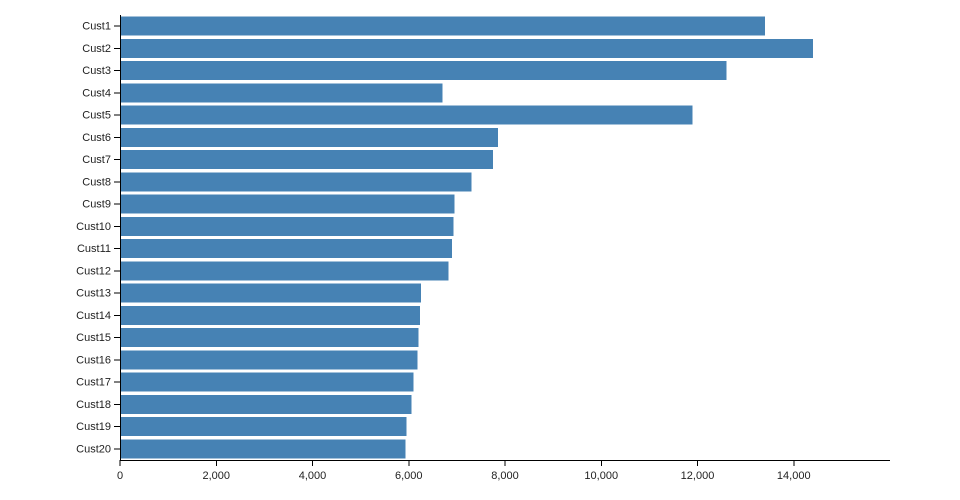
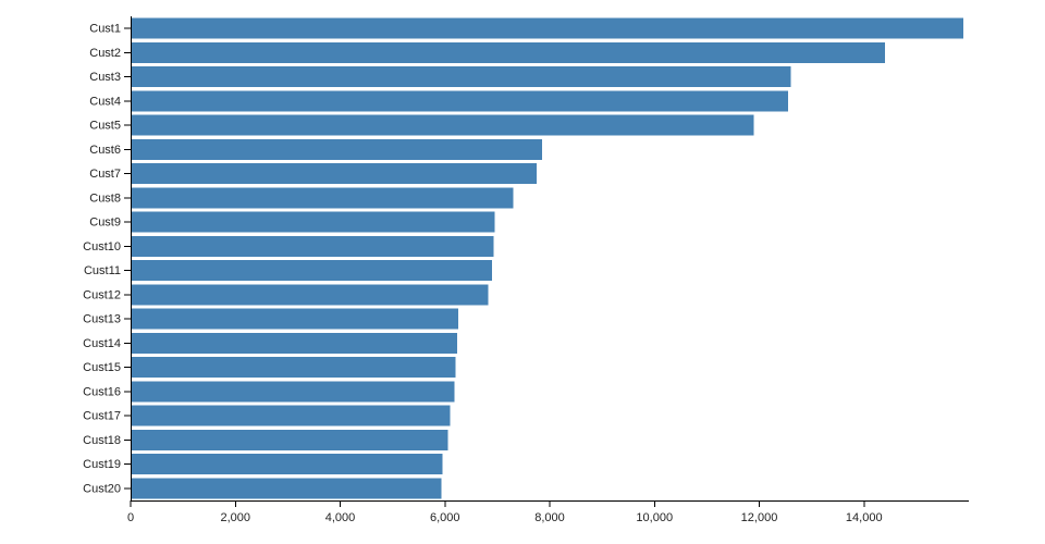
Cust1: 13400 -> 15900
Cust4: 6700 -> 12600
